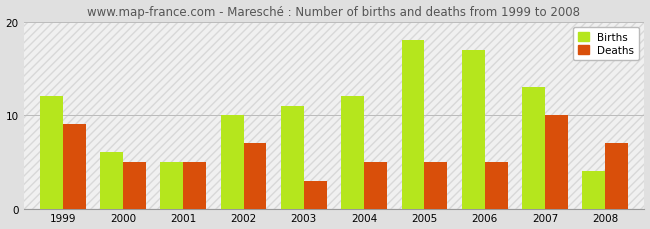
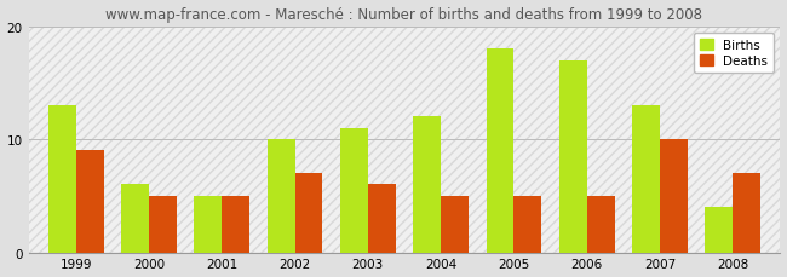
Births/1999: 12 -> 13
Deaths/2003: 3 -> 6
